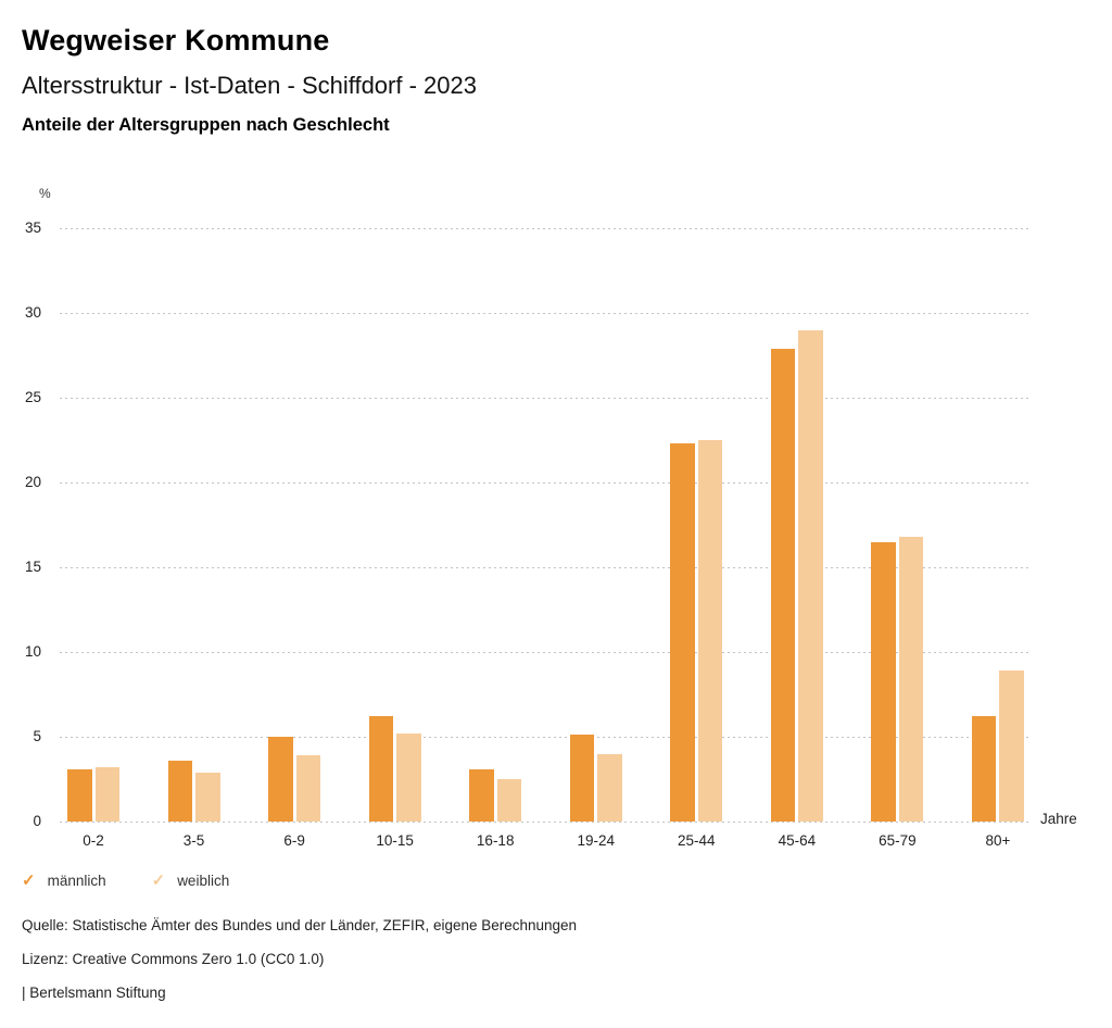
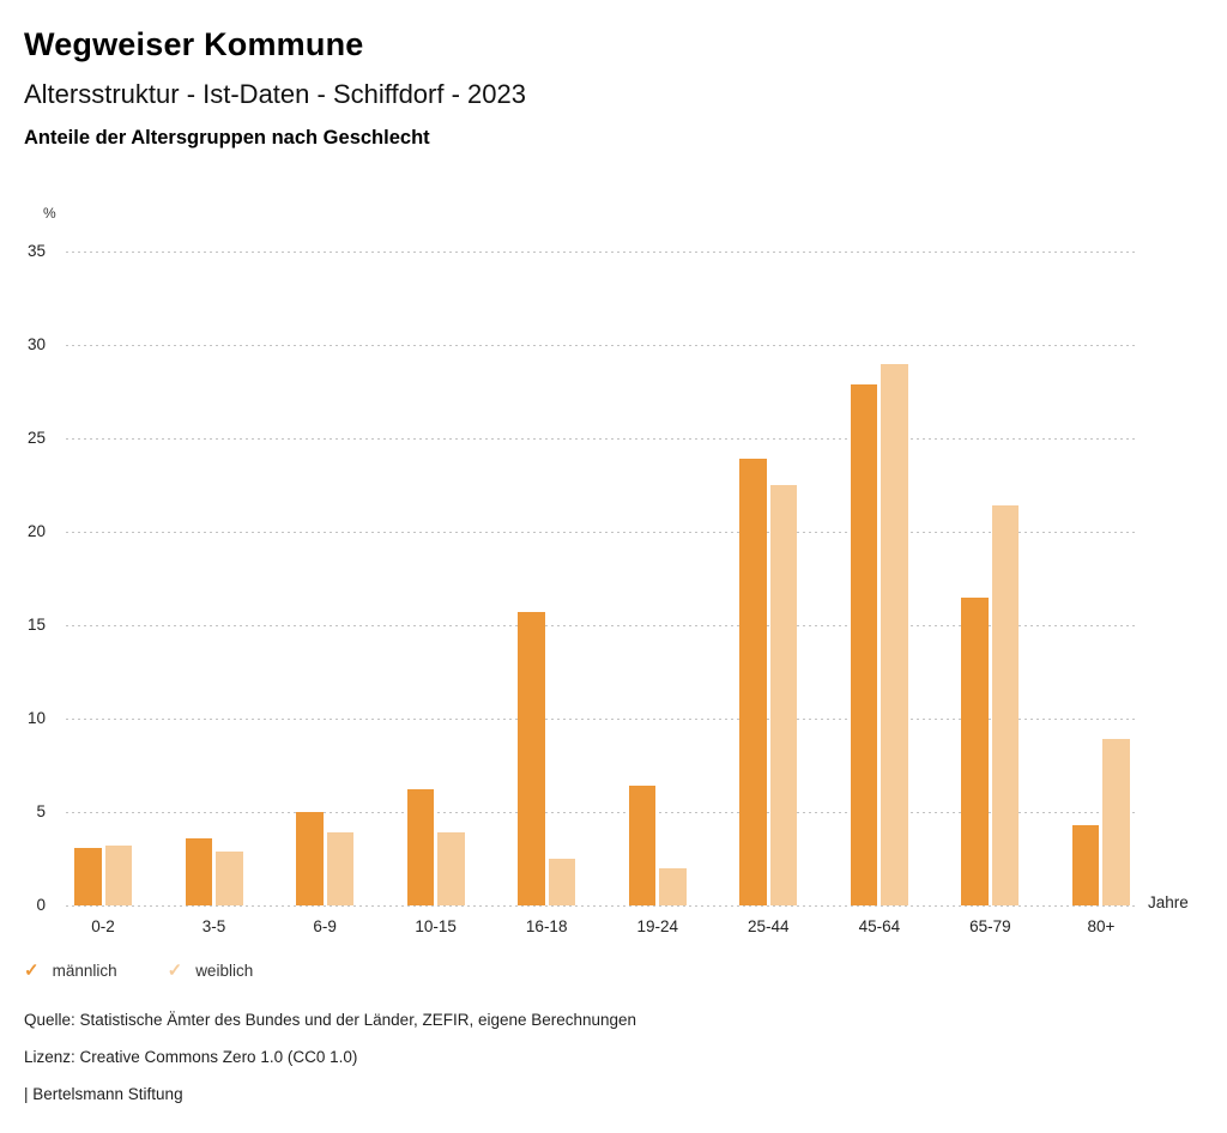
weiblich/10-15: 5.2 -> 3.9
männlich/16-18: 3.1 -> 15.7
männlich/19-24: 5.1 -> 6.4
weiblich/19-24: 4.0 -> 2.0
männlich/25-44: 22.3 -> 23.9
weiblich/65-79: 16.8 -> 21.4
männlich/80+: 6.2 -> 4.3
